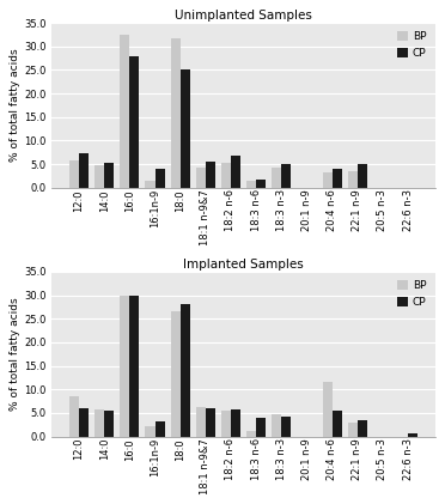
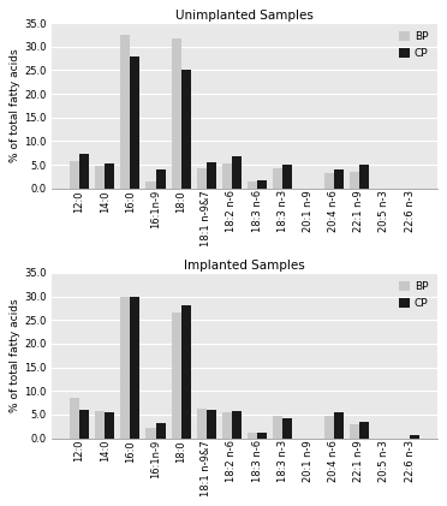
Implanted Samples/CP/18:3 n-6: 4.0 -> 1.2
Implanted Samples/BP/20:4 n-6: 11.5 -> 4.7
